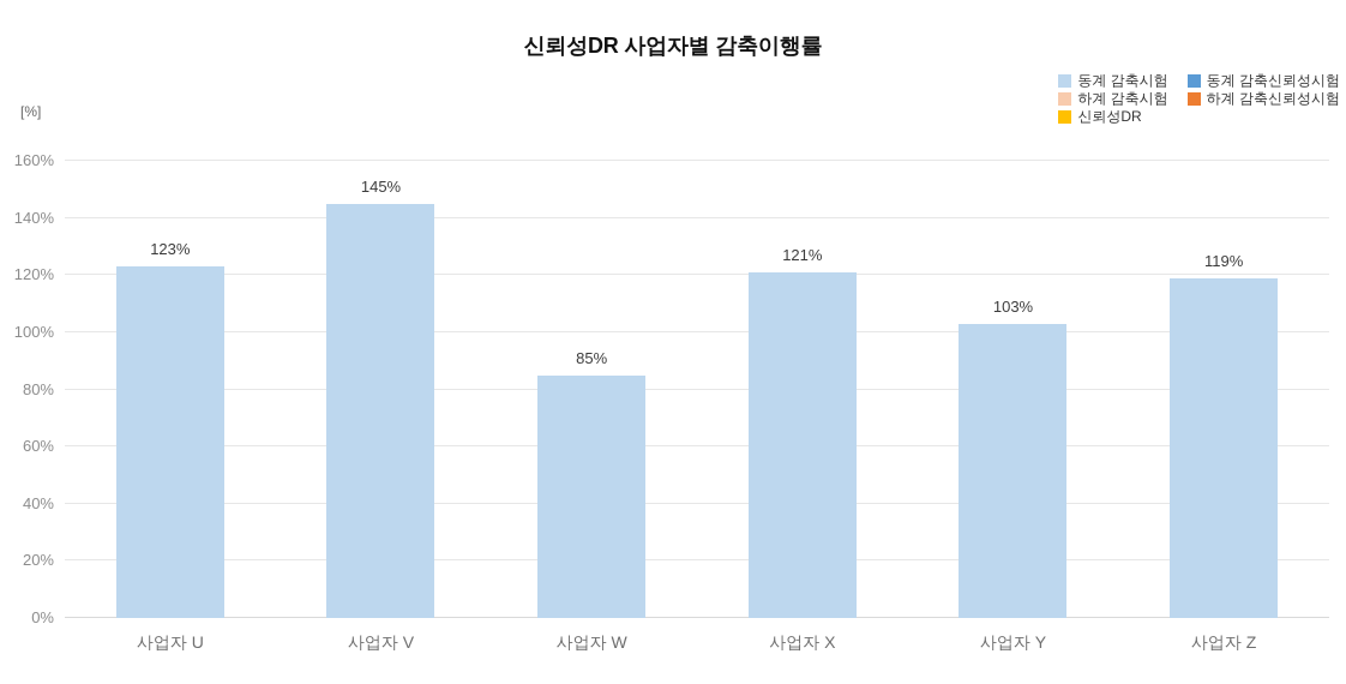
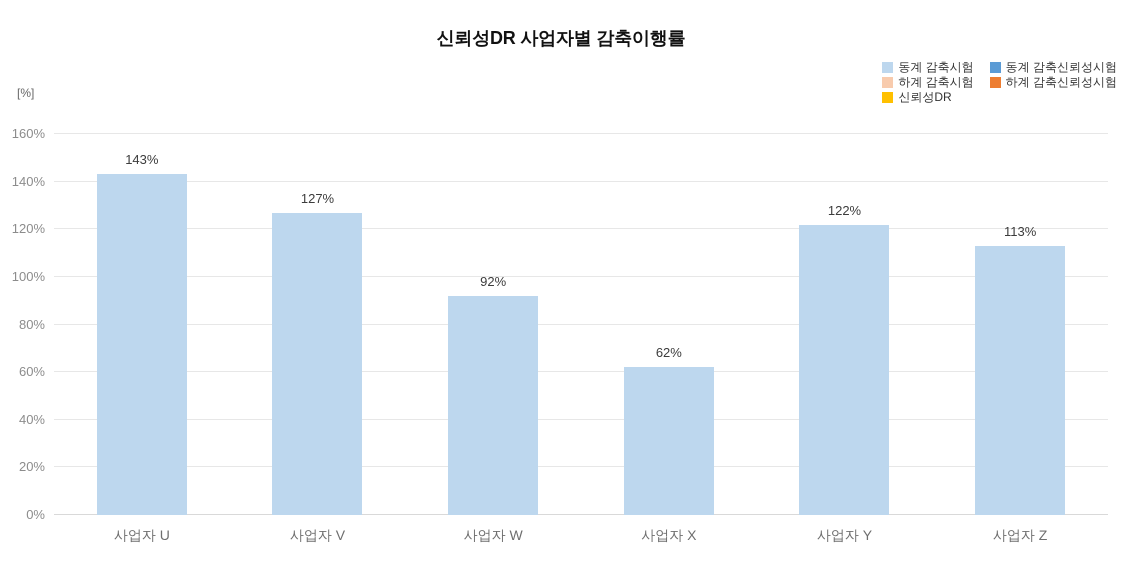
사업자 U: 123% -> 143%
사업자 V: 145% -> 127%
사업자 W: 85% -> 92%
사업자 X: 121% -> 62%
사업자 Y: 103% -> 122%
사업자 Z: 119% -> 113%
